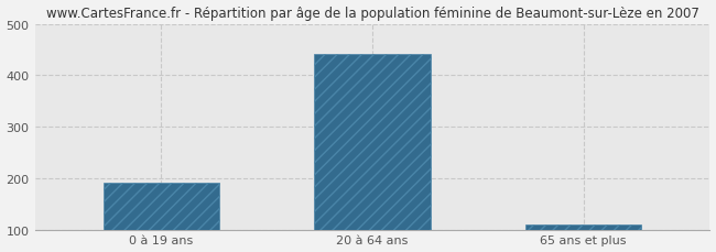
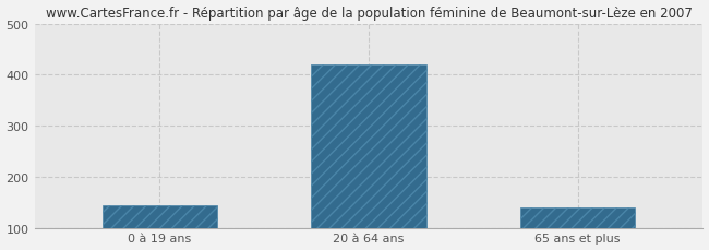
0 à 19 ans: 191 -> 145
20 à 64 ans: 441 -> 420
65 ans et plus: 110 -> 140
